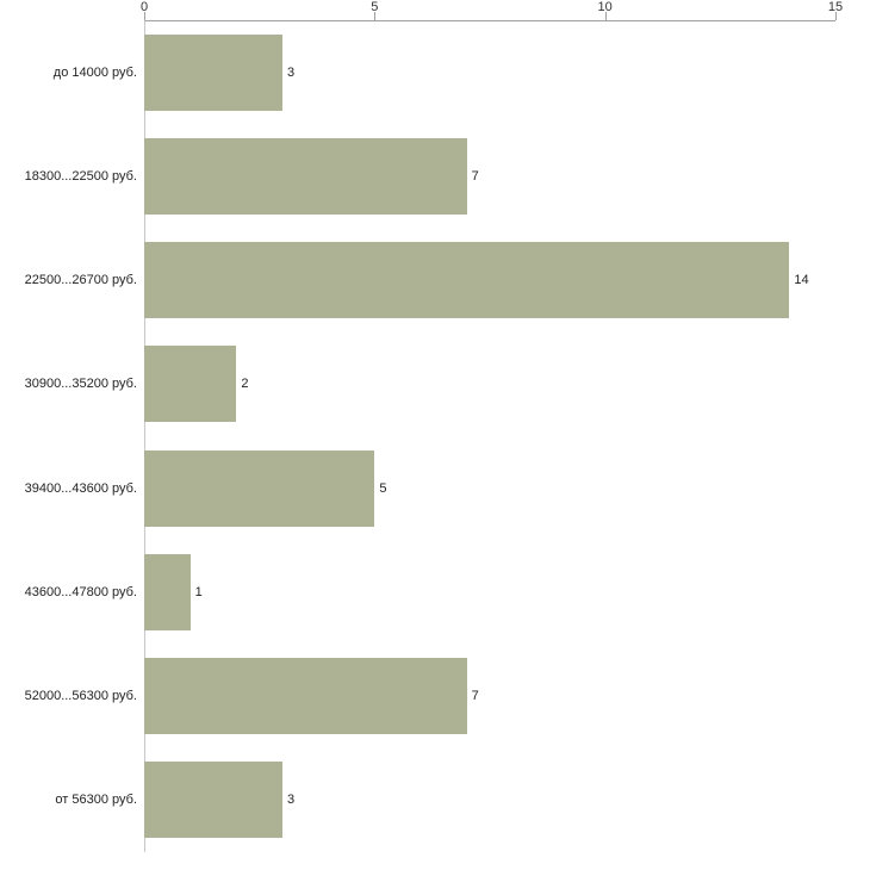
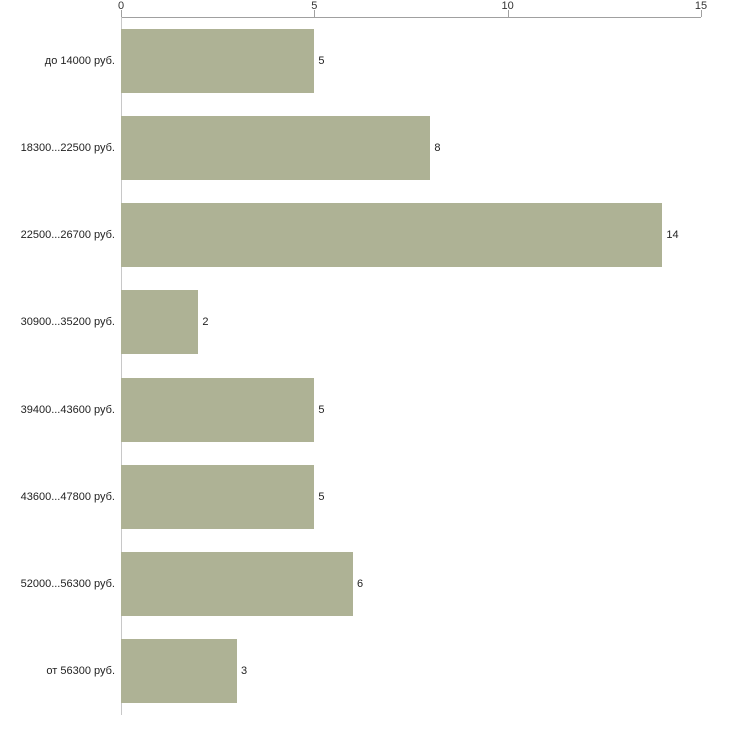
до 14000 руб.: 3 -> 5
18300...22500 руб.: 7 -> 8
43600...47800 руб.: 1 -> 5
52000...56300 руб.: 7 -> 6
